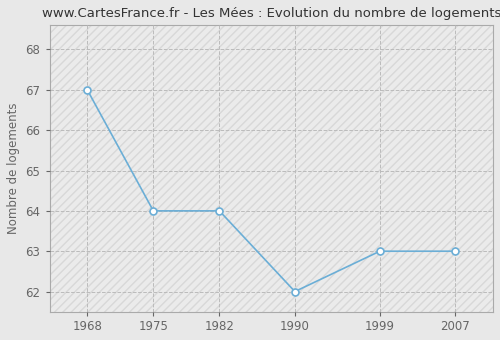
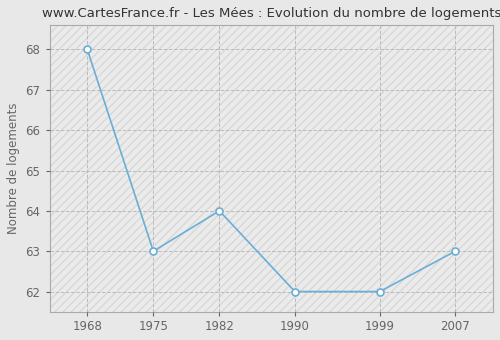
1968: 67 -> 68
1975: 64 -> 63
1999: 63 -> 62
